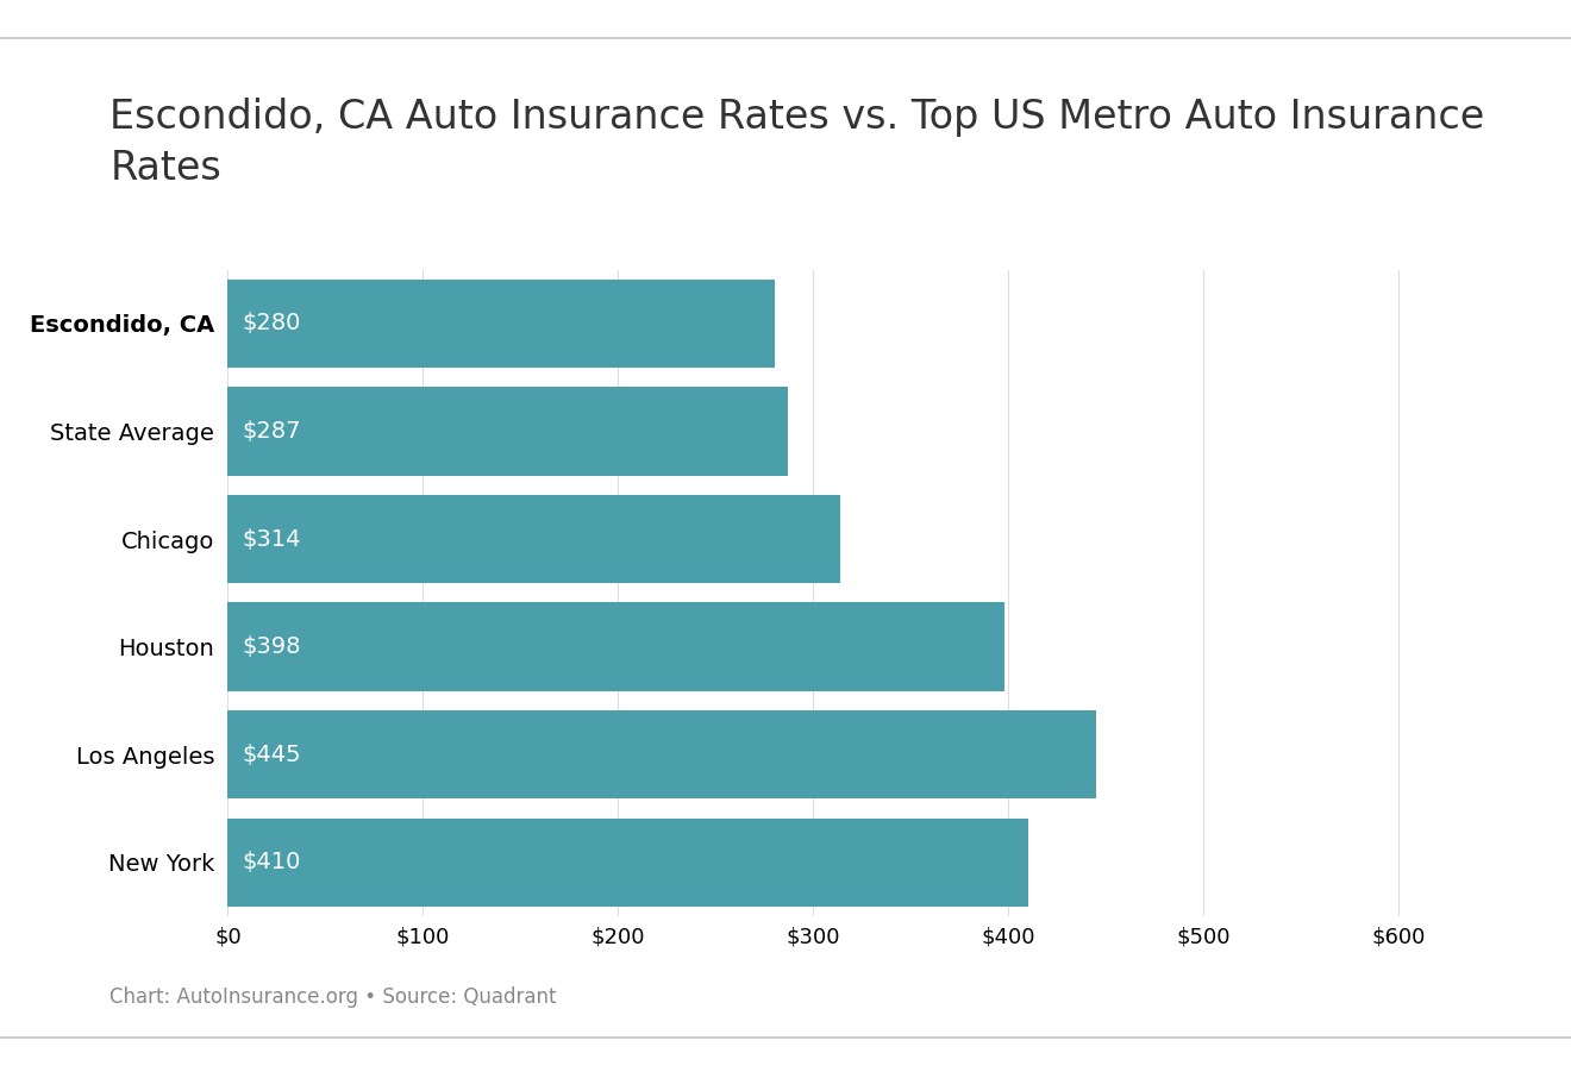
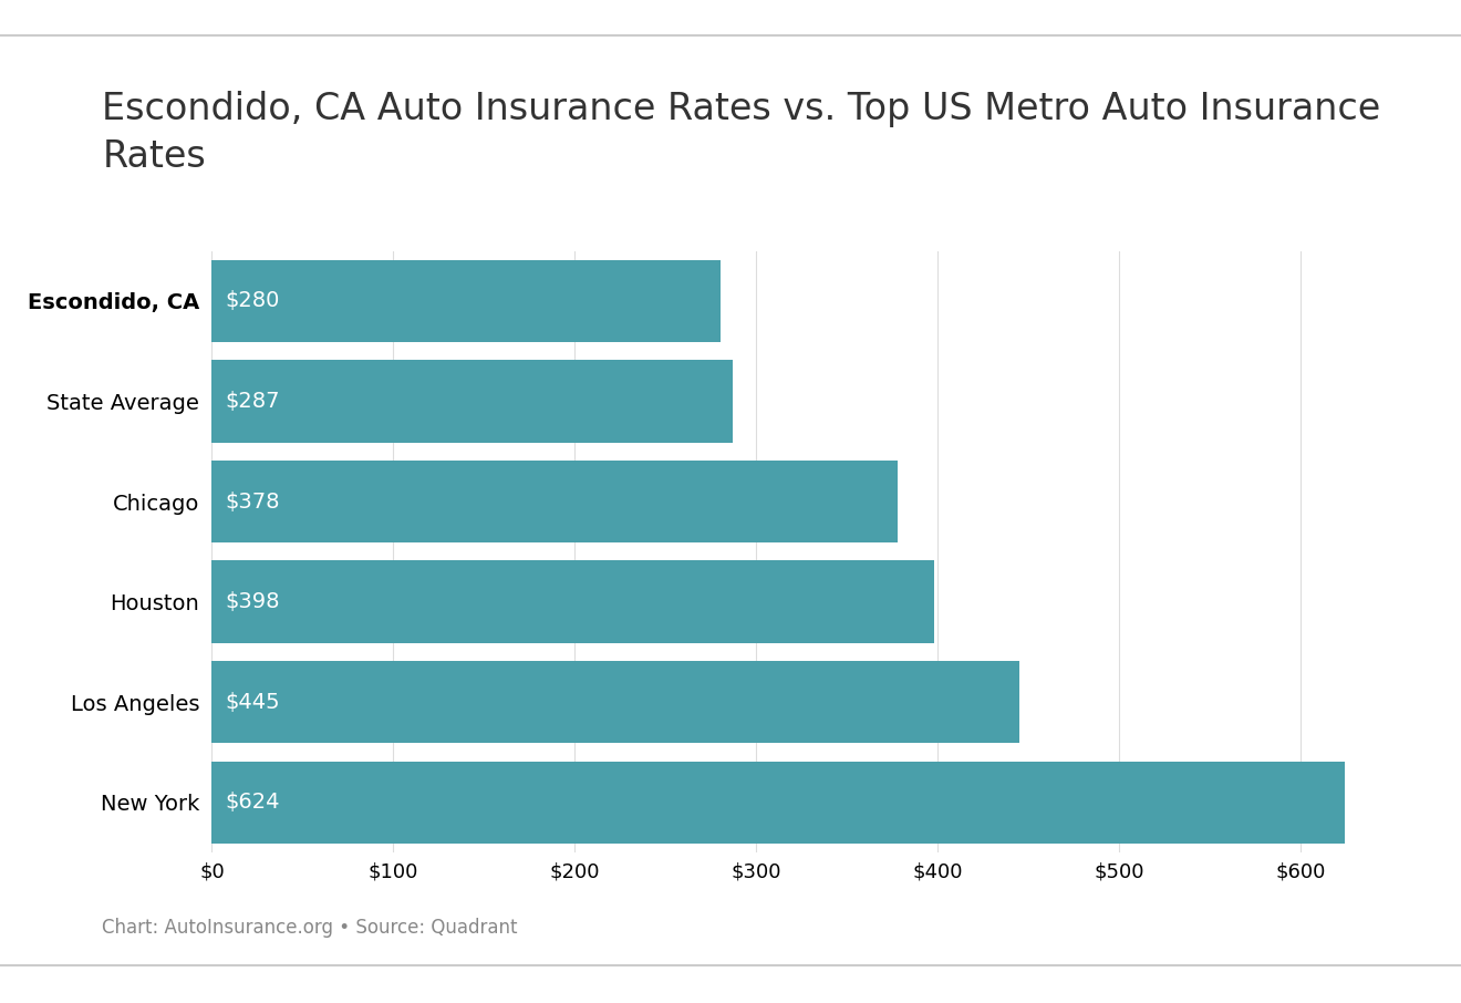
Chicago: $314 -> $378
New York: $410 -> $624
